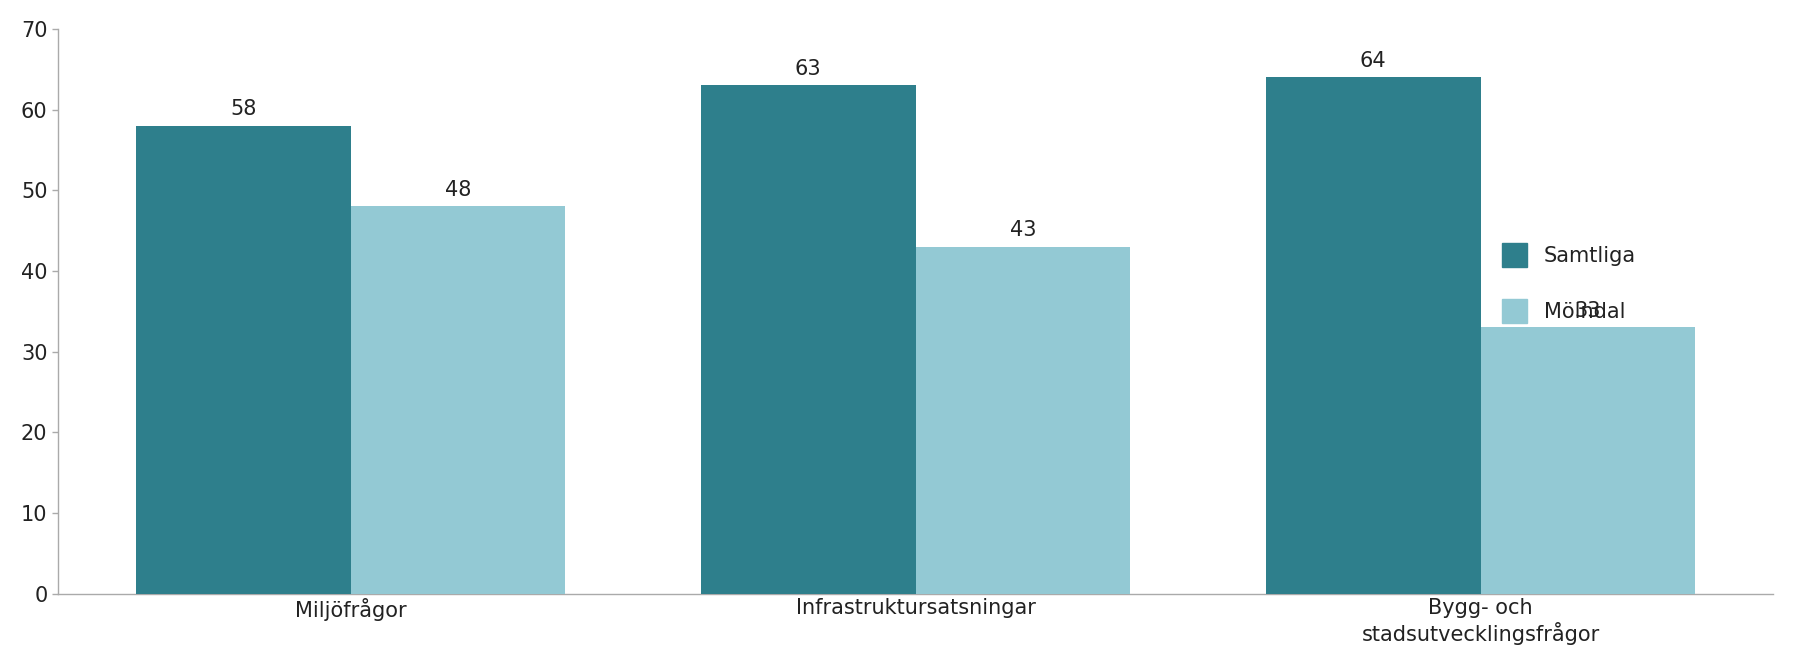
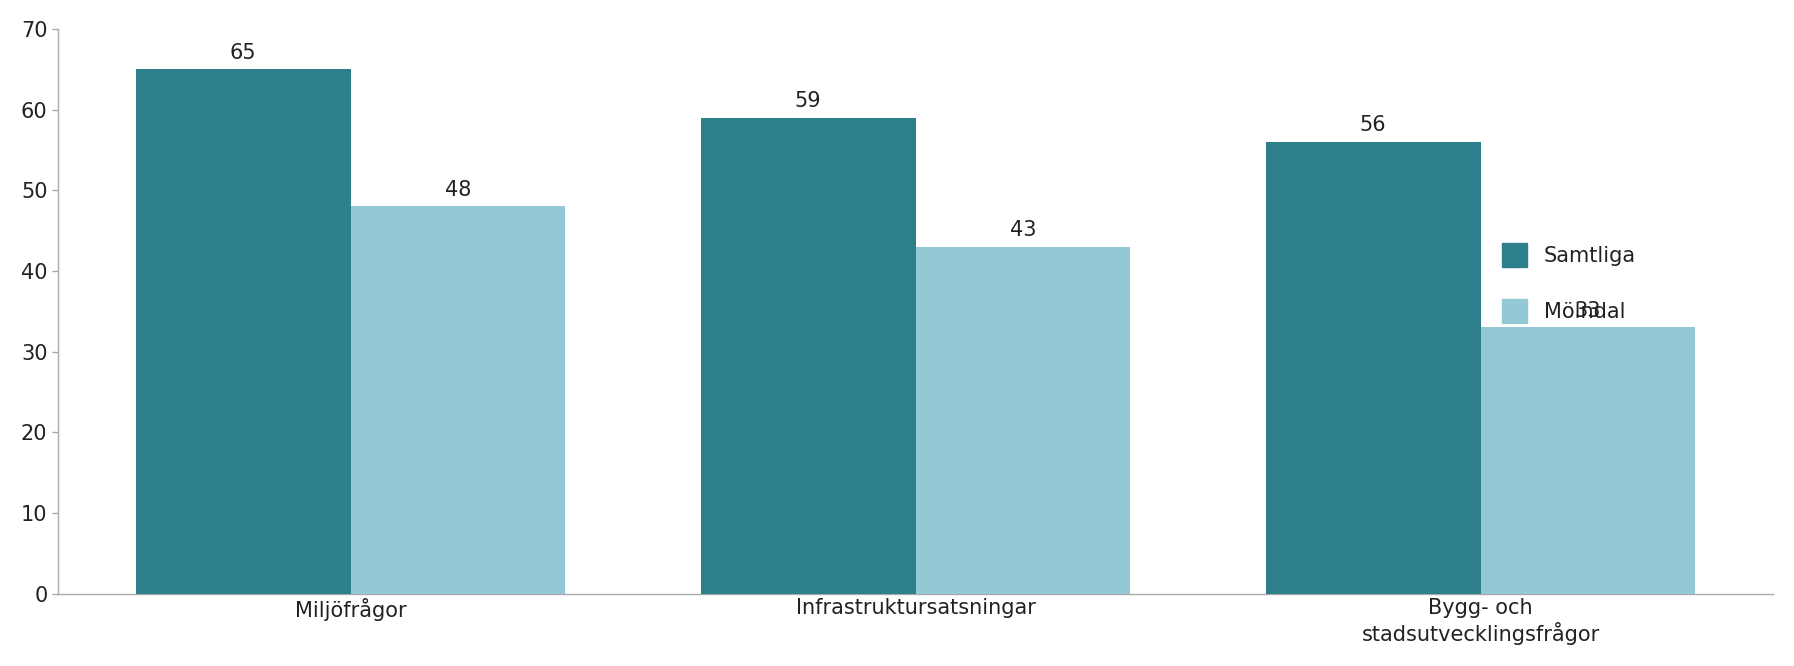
Samtliga/Miljöfrågor: 58 -> 65
Samtliga/Infrastruktursatsningar: 63 -> 59
Samtliga/Bygg- och stadsutvecklingsfrågor: 64 -> 56
